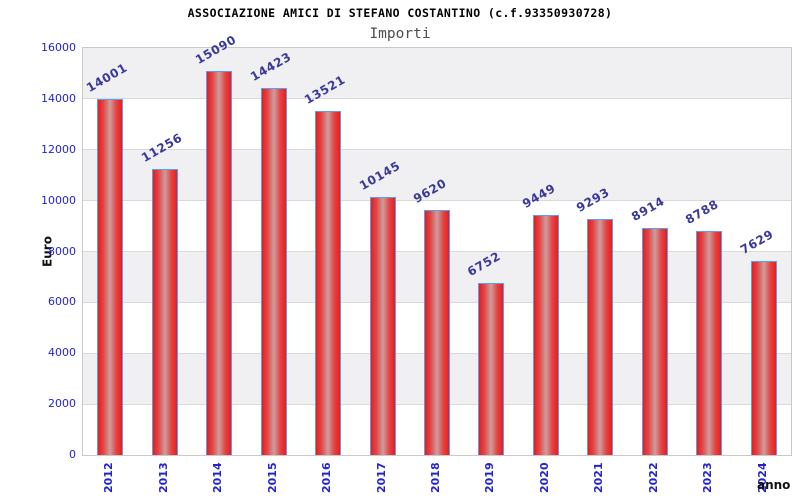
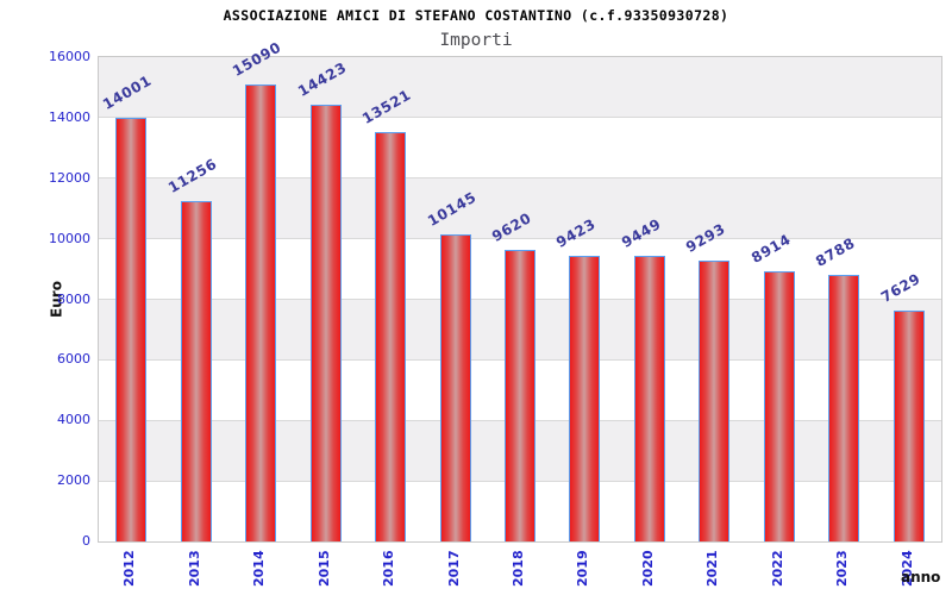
2019: 6752 -> 9423
